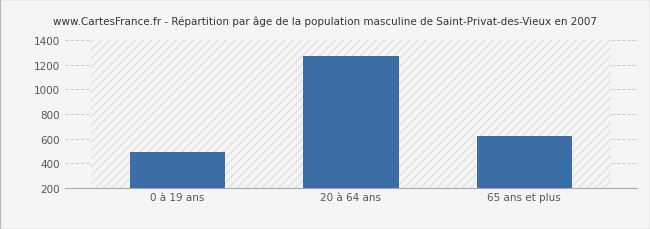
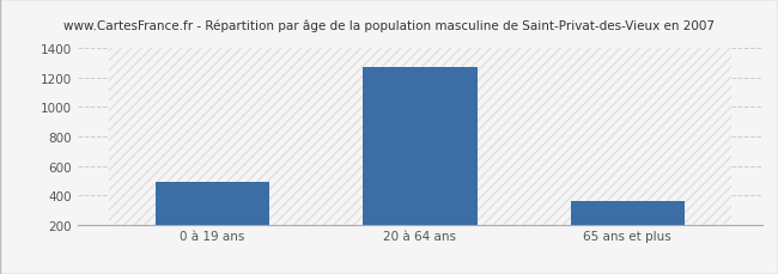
65 ans et plus: 620 -> 360
